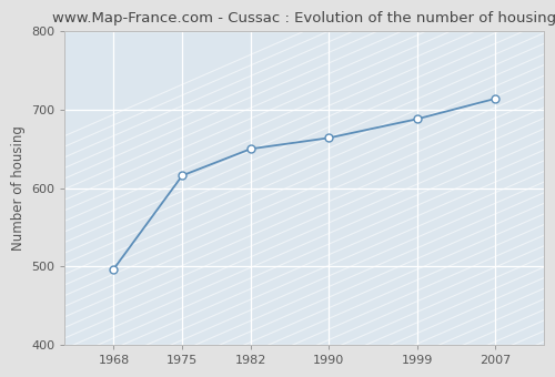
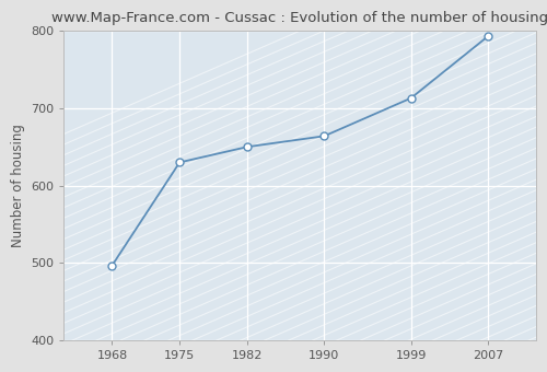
1975: 616 -> 630
1999: 688 -> 713
2007: 714 -> 793
